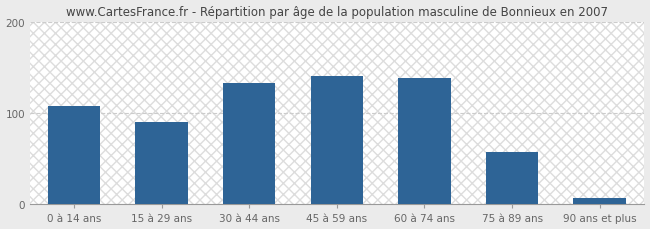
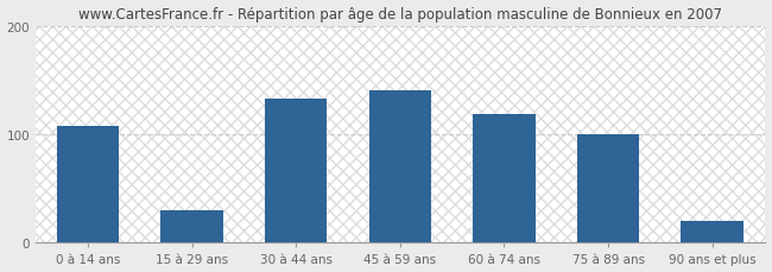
15 à 29 ans: 90 -> 30
60 à 74 ans: 138 -> 118
75 à 89 ans: 57 -> 100
90 ans et plus: 7 -> 20
